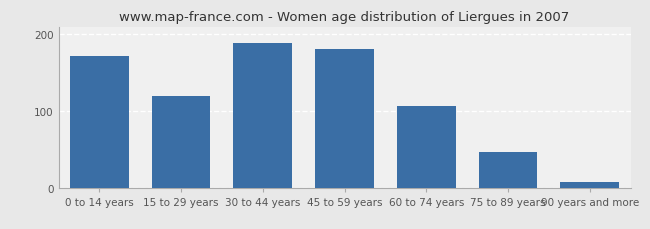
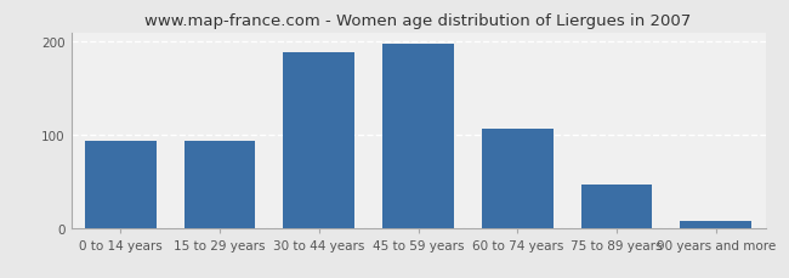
0 to 14 years: 172 -> 94
15 to 29 years: 120 -> 94
45 to 59 years: 181 -> 198
